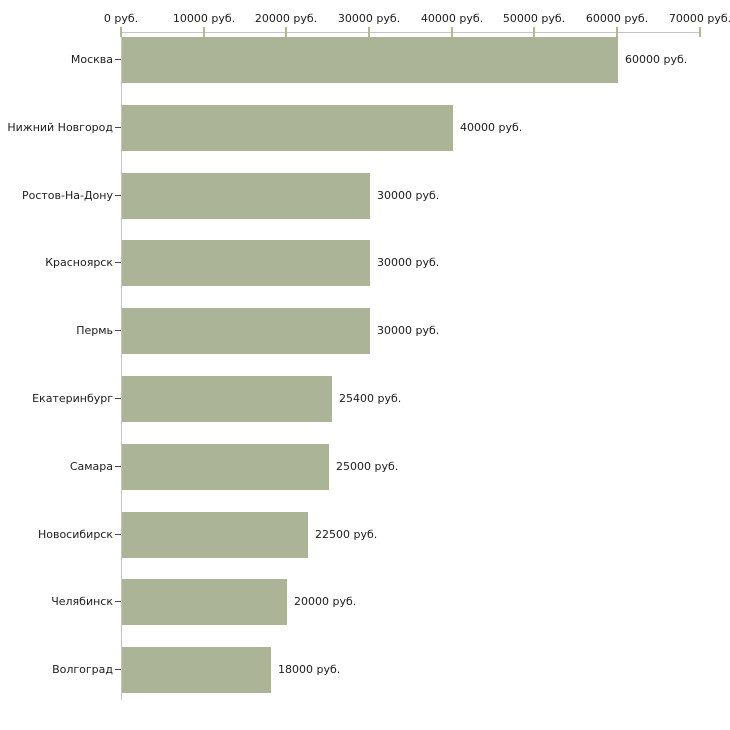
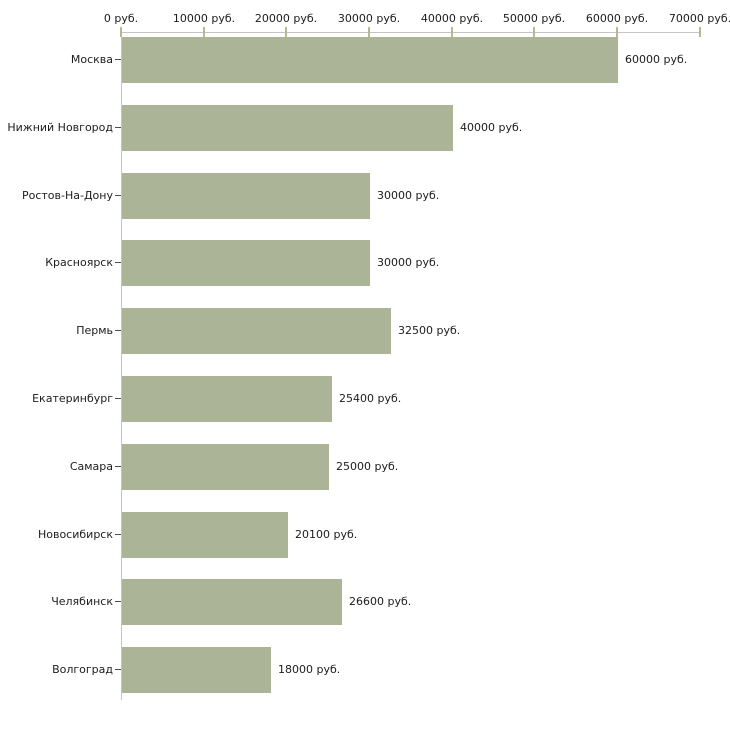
Пермь: 30000 -> 32500
Новосибирск: 22500 -> 20100
Челябинск: 20000 -> 26600
